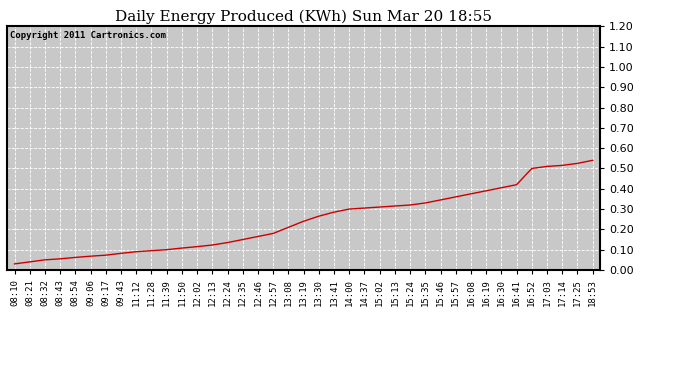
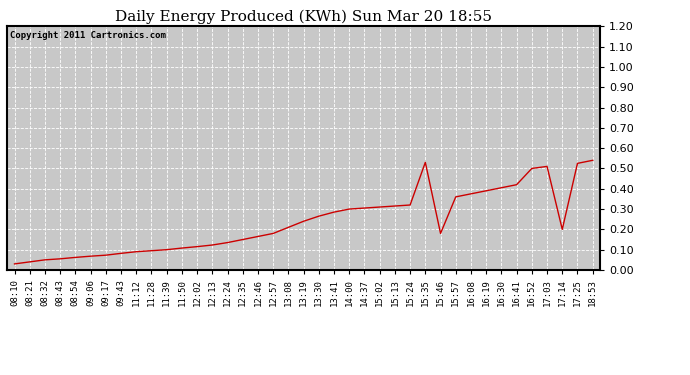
15:35: 0.330 -> 0.530
15:46: 0.345 -> 0.180
17:14: 0.515 -> 0.200
